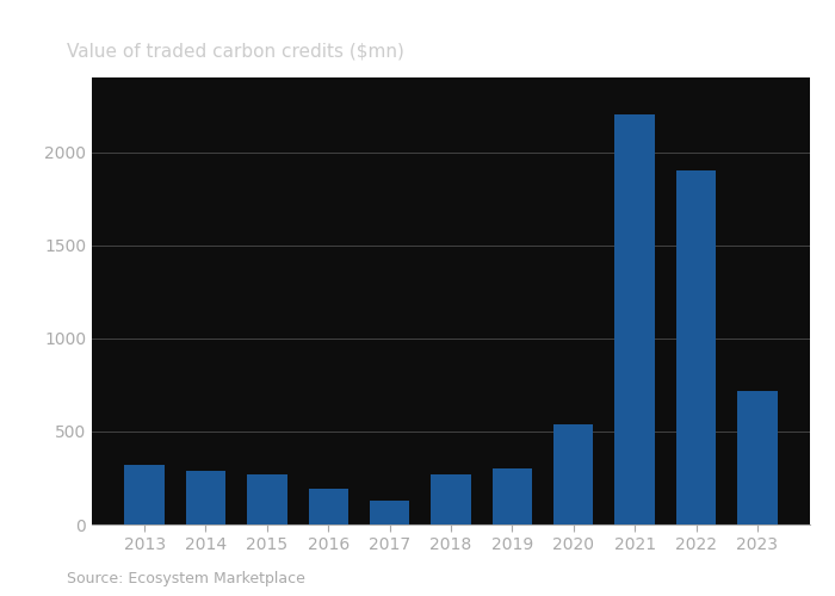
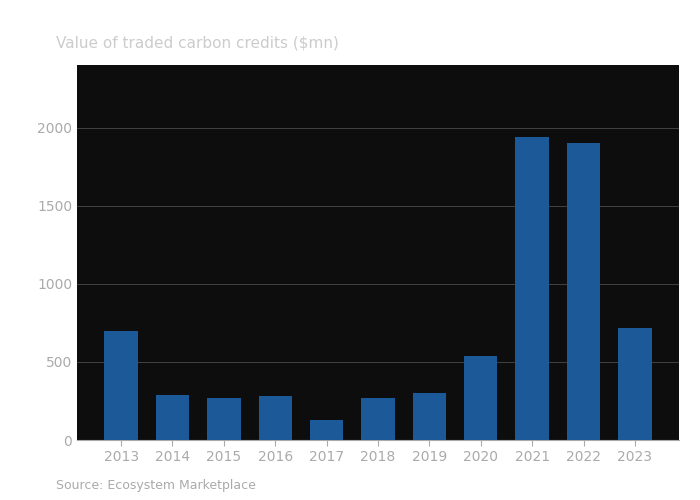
2013: 320 -> 700
2016: 190 -> 280
2021: 2200 -> 1940
